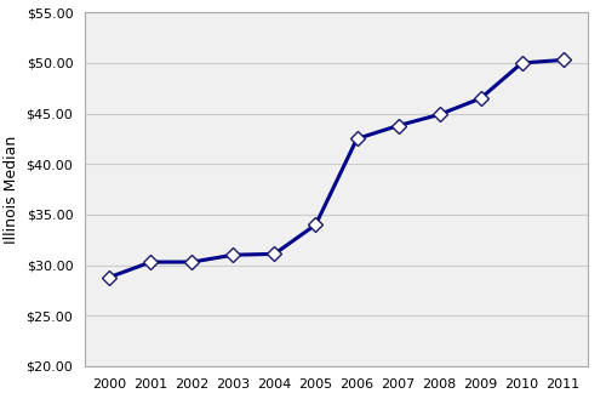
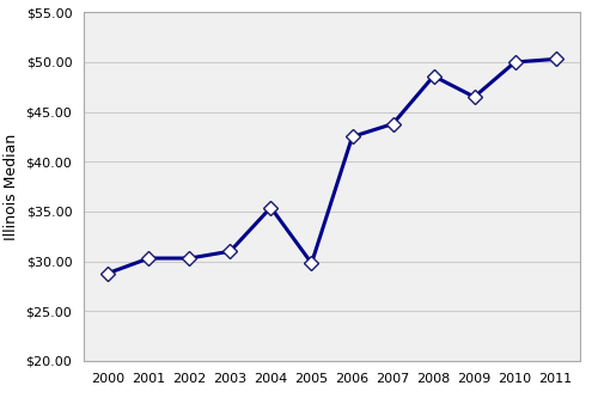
2004: $31.1 -> $35.4
2005: $34.0 -> $29.8
2008: $44.9 -> $48.6
